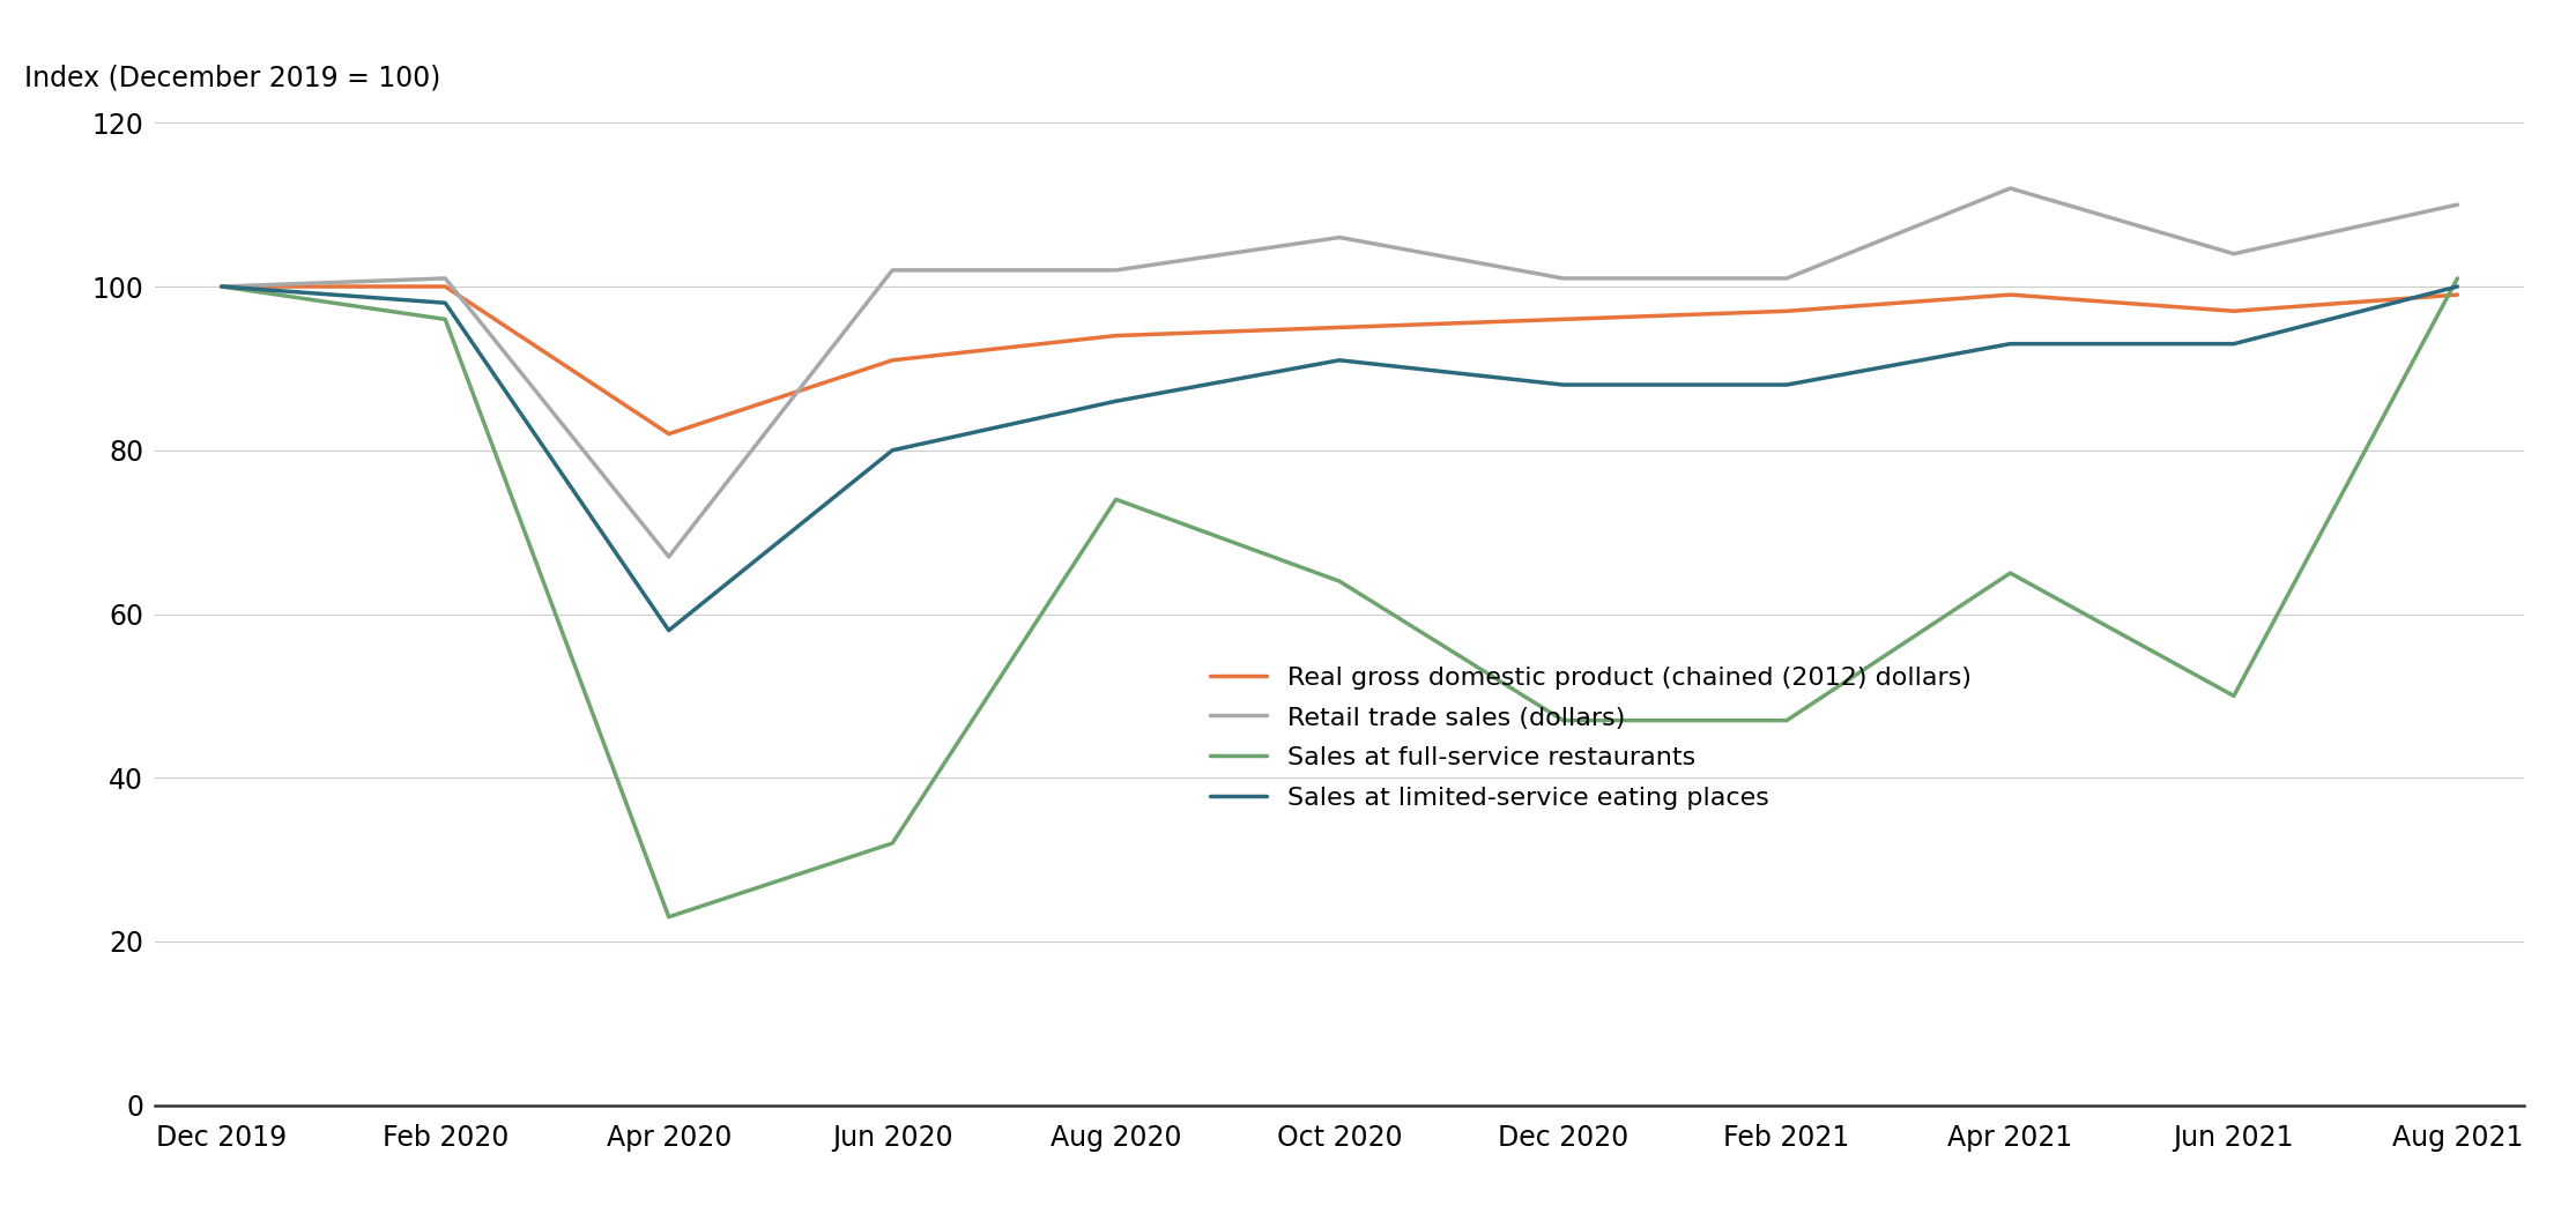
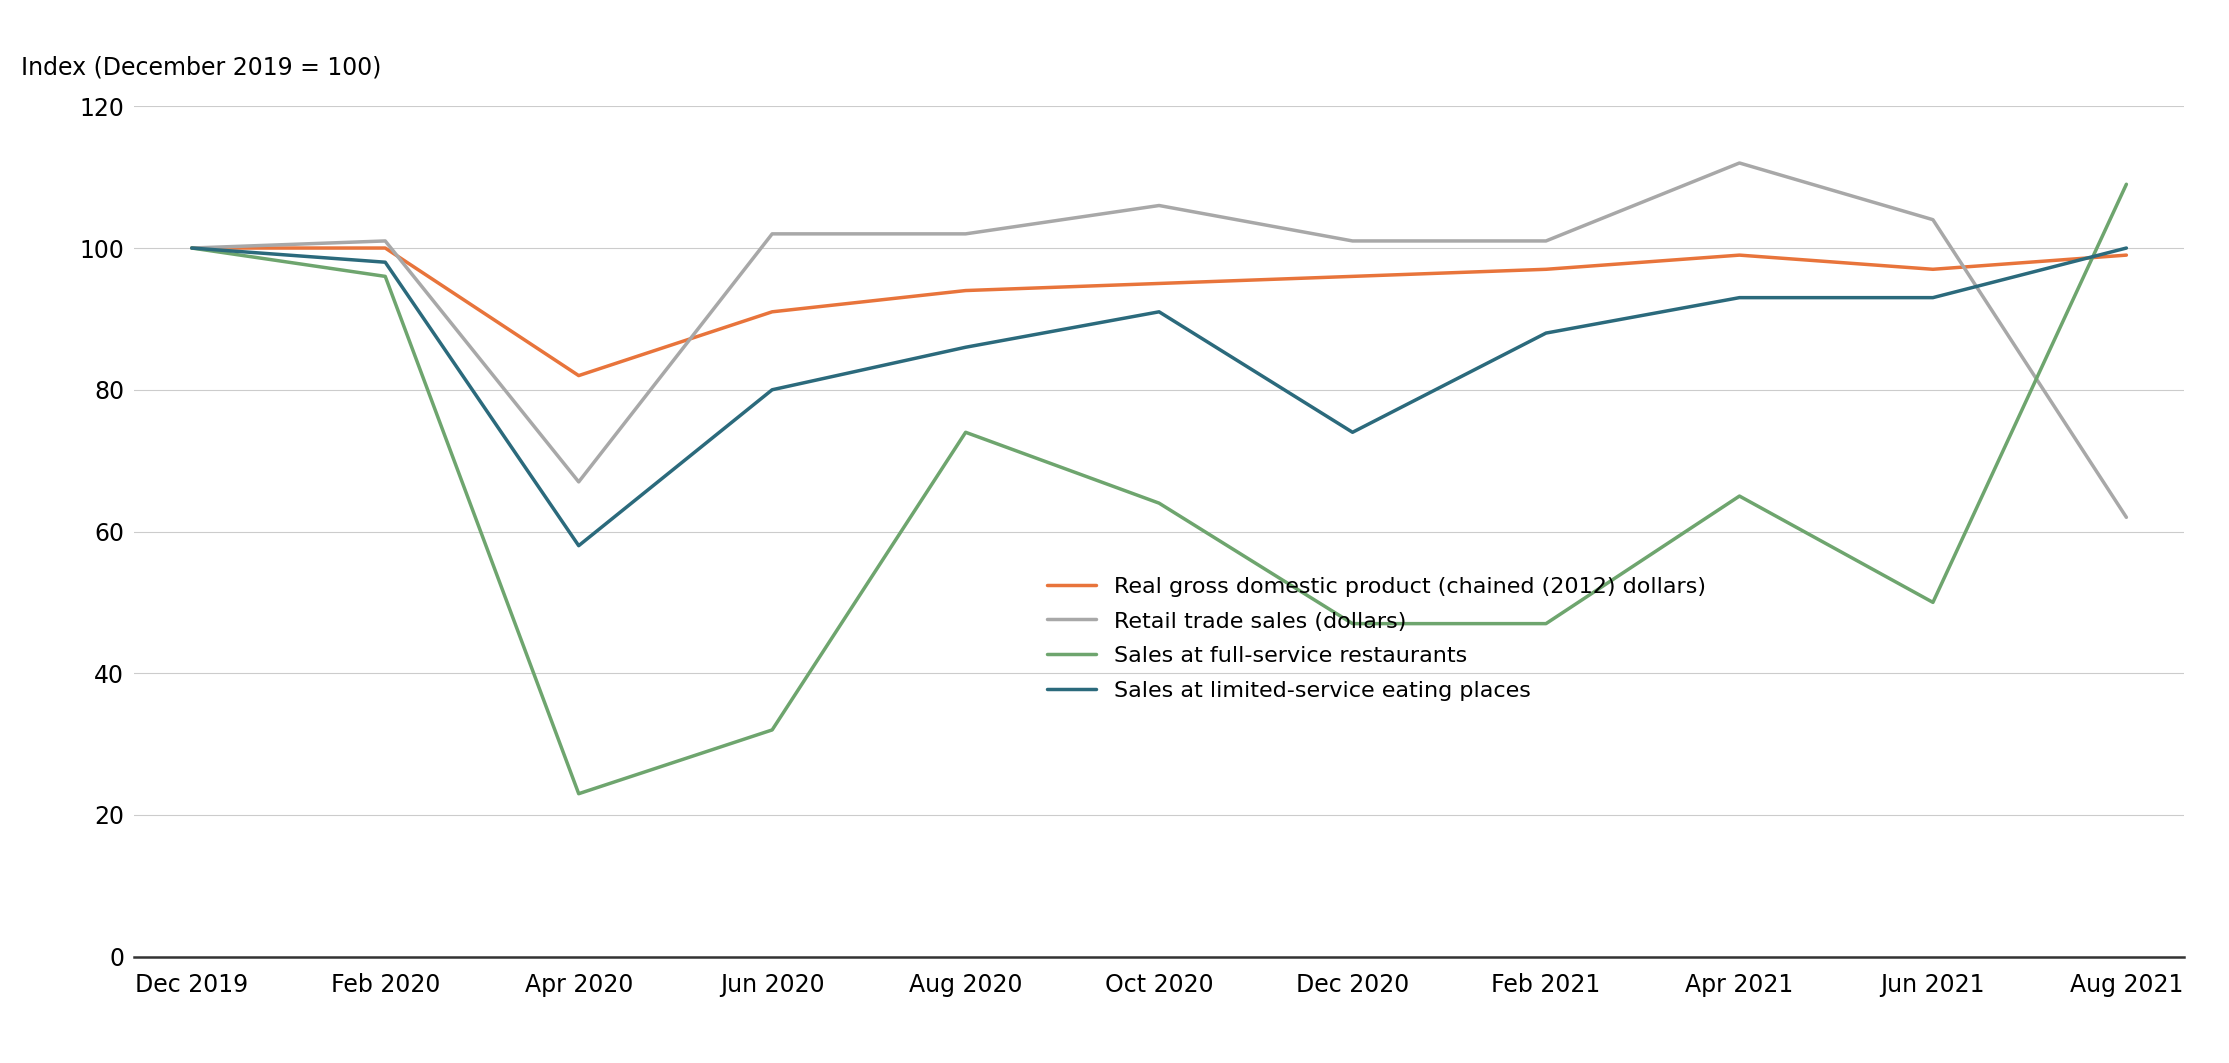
Sales at limited-service eating places/Dec 2020: 88 -> 74
Retail trade sales (dollars)/Aug 2021: 110 -> 62
Sales at full-service restaurants/Aug 2021: 101 -> 109
